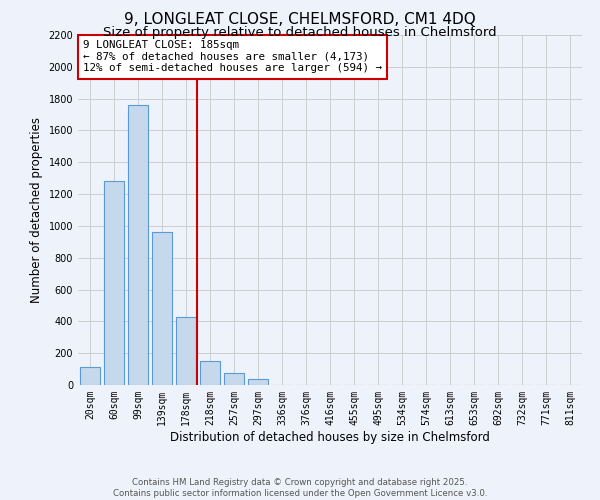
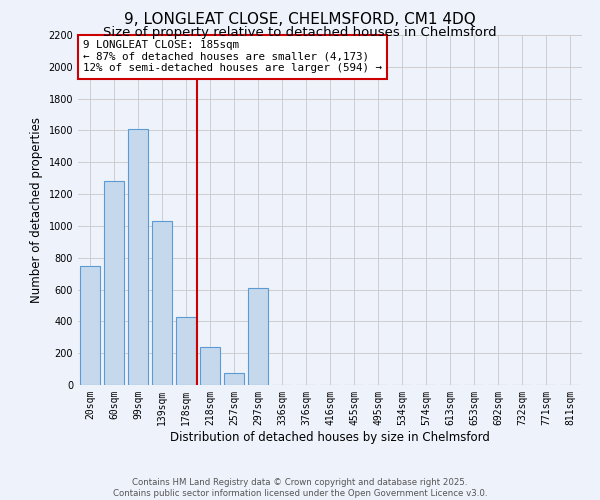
20sqm: 120 -> 750
99sqm: 1760 -> 1610
139sqm: 960 -> 1030
218sqm: 150 -> 240
297sqm: 40 -> 610
